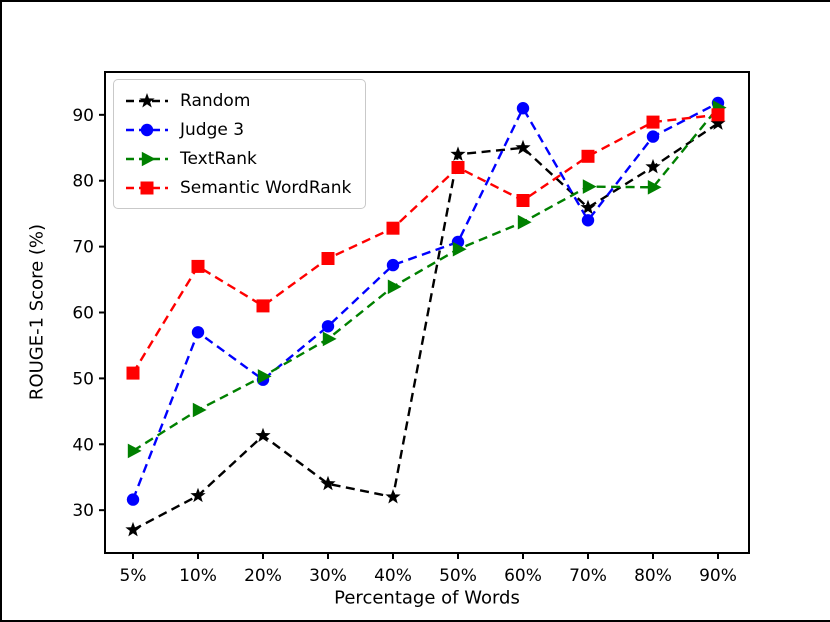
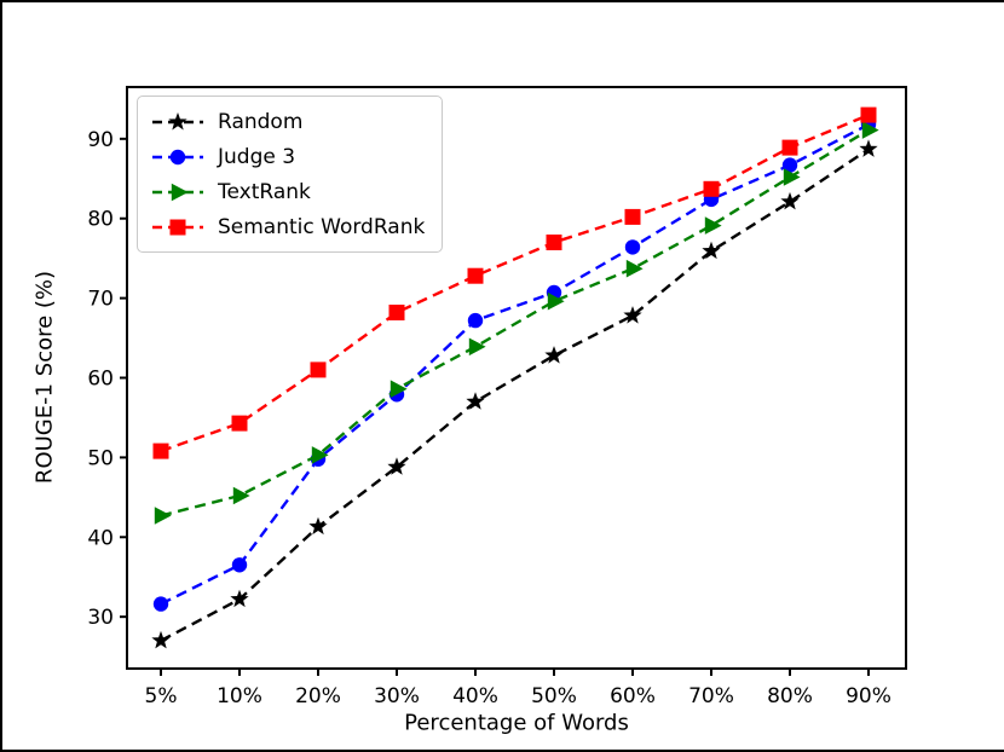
TextRank/5%: 39 -> 43
Judge 3/10%: 57 -> 36
Semantic WordRank/10%: 67 -> 54
Random/30%: 34 -> 49
TextRank/30%: 56 -> 59
Random/40%: 32 -> 57
Random/50%: 84 -> 63
Semantic WordRank/50%: 82 -> 77
Random/60%: 85 -> 68
Judge 3/60%: 91 -> 76
Semantic WordRank/60%: 77 -> 80
Judge 3/70%: 74 -> 82
TextRank/80%: 79 -> 85
Semantic WordRank/90%: 90 -> 93
